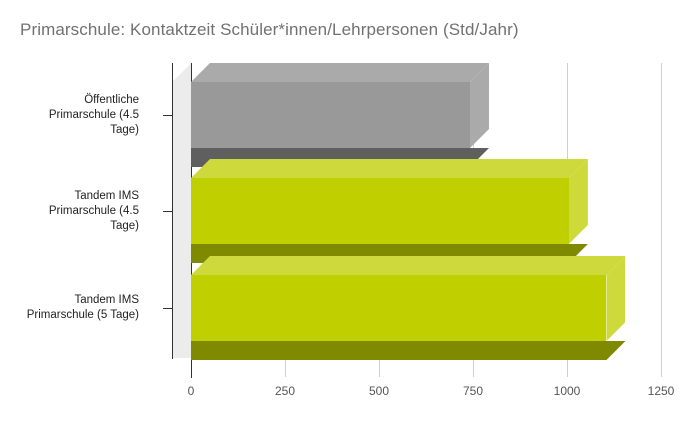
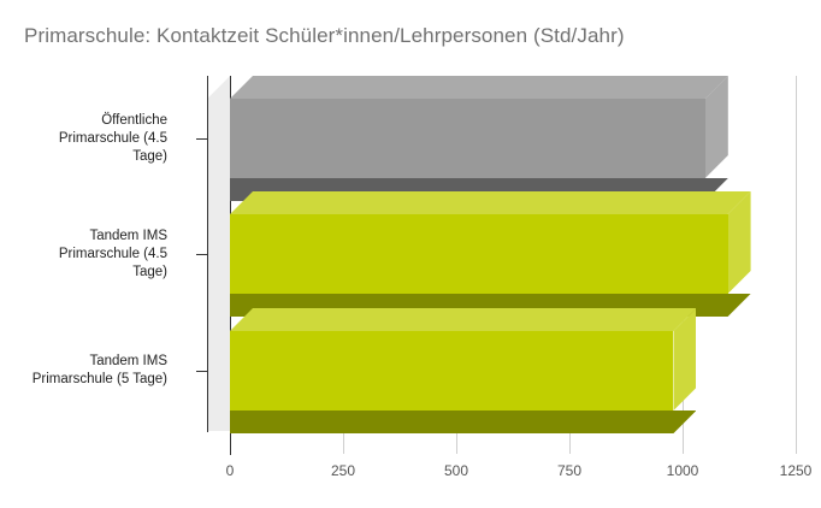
Öffentliche Primarschule (4.5 Tage): 740 -> 1050
Tandem IMS Primarschule (4.5 Tage): 1000 -> 1100
Tandem IMS Primarschule (5 Tage): 1100 -> 980
